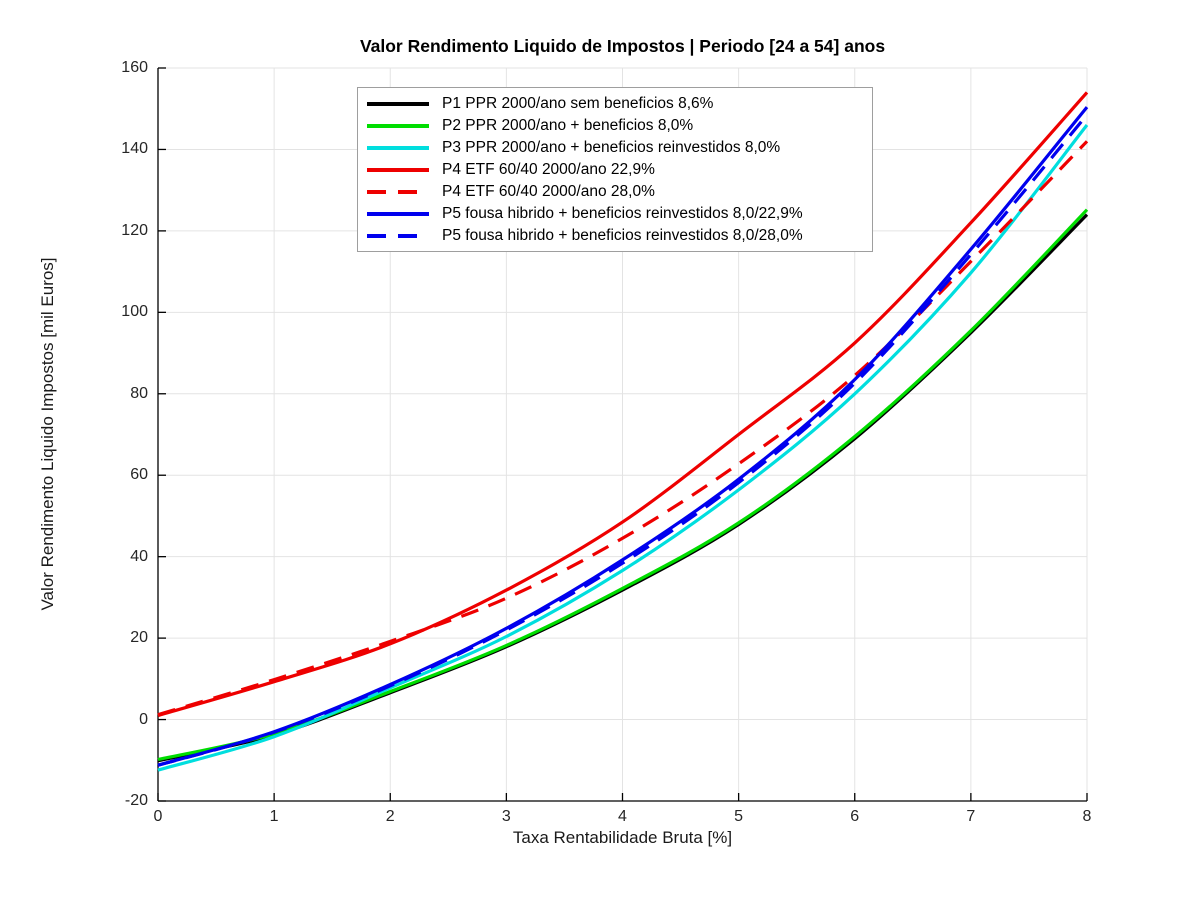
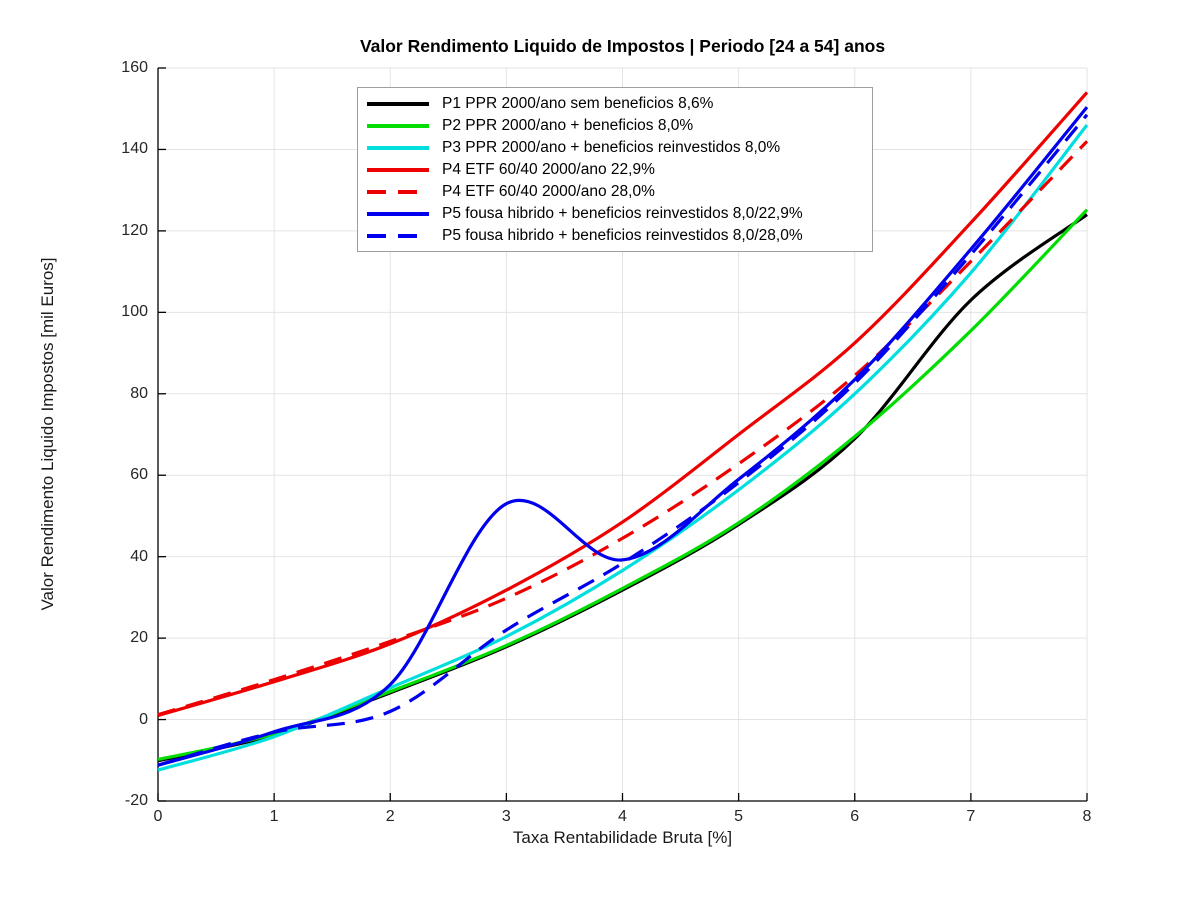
P5 fousa hibrido + beneficios reinvestidos 8,0/28,0%/2: 8 -> 2
P5 fousa hibrido + beneficios reinvestidos 8,0/22,9%/3: 22 -> 53
P1 PPR 2000/ano sem beneficios 8,6%/7: 95 -> 103
